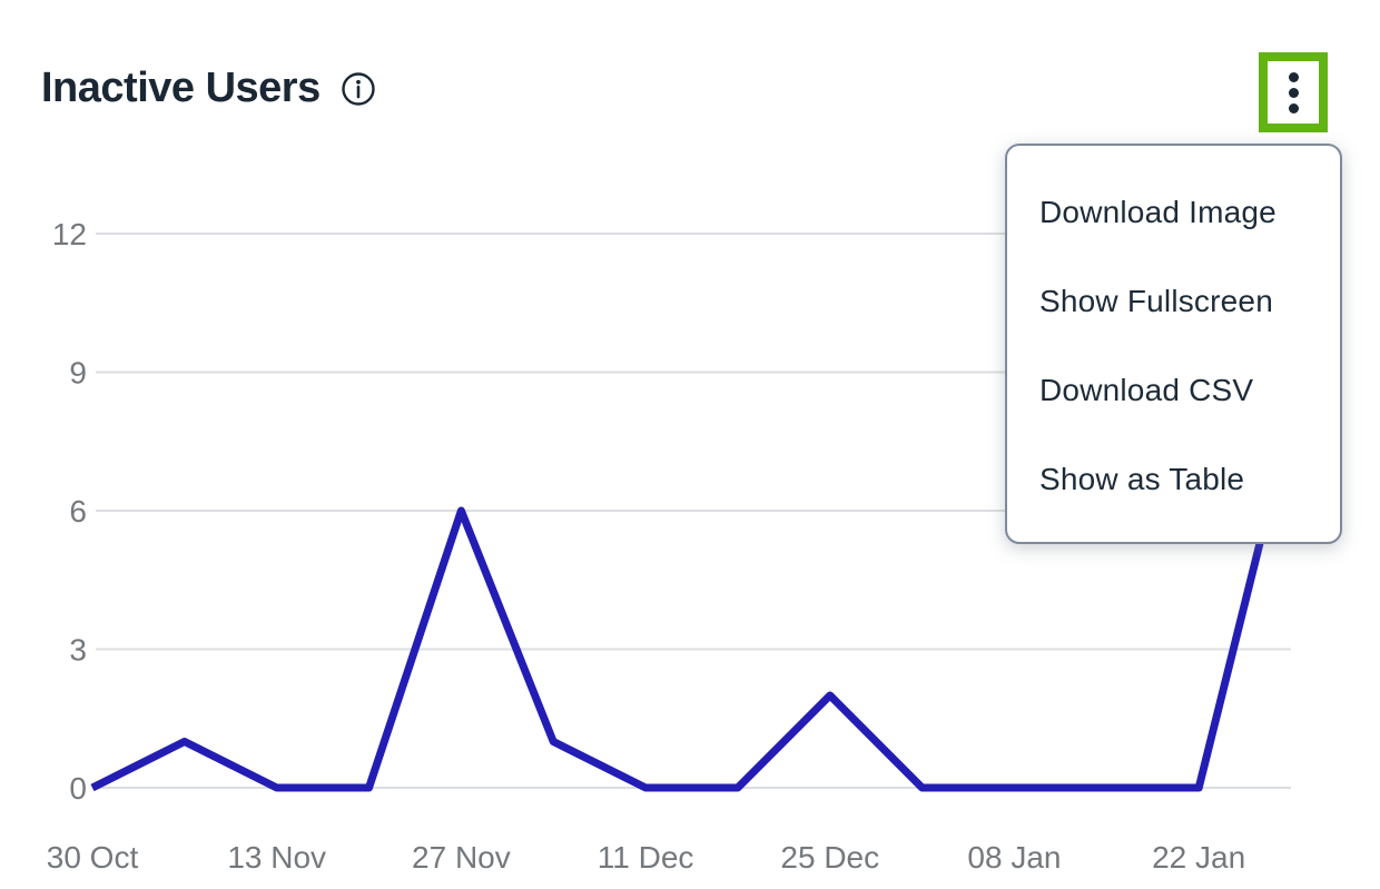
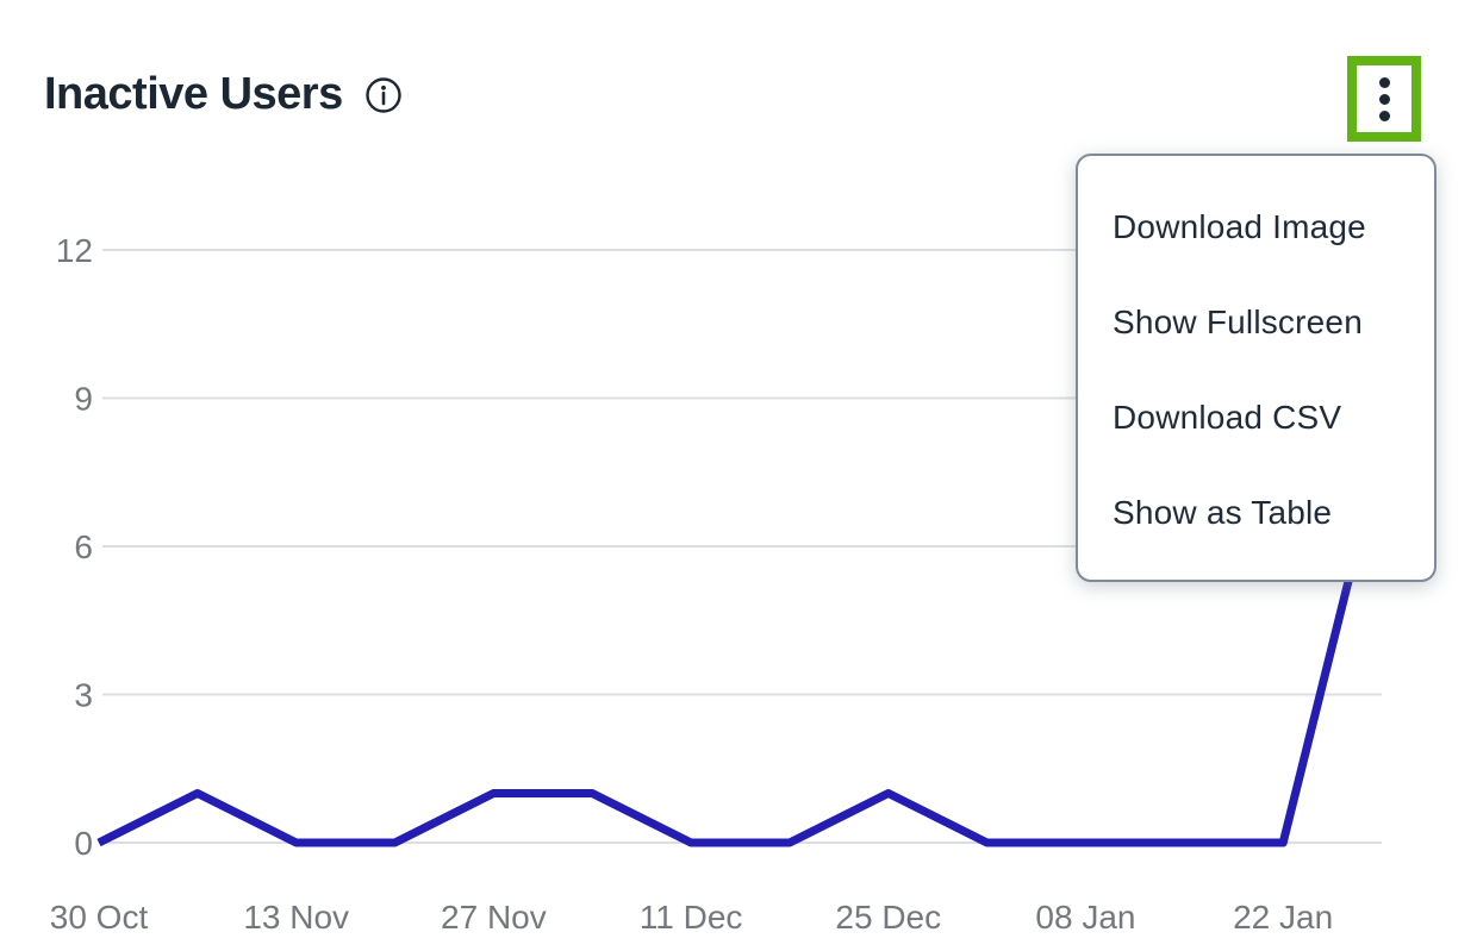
27 Nov: 6 -> 1
25 Dec: 2 -> 1
